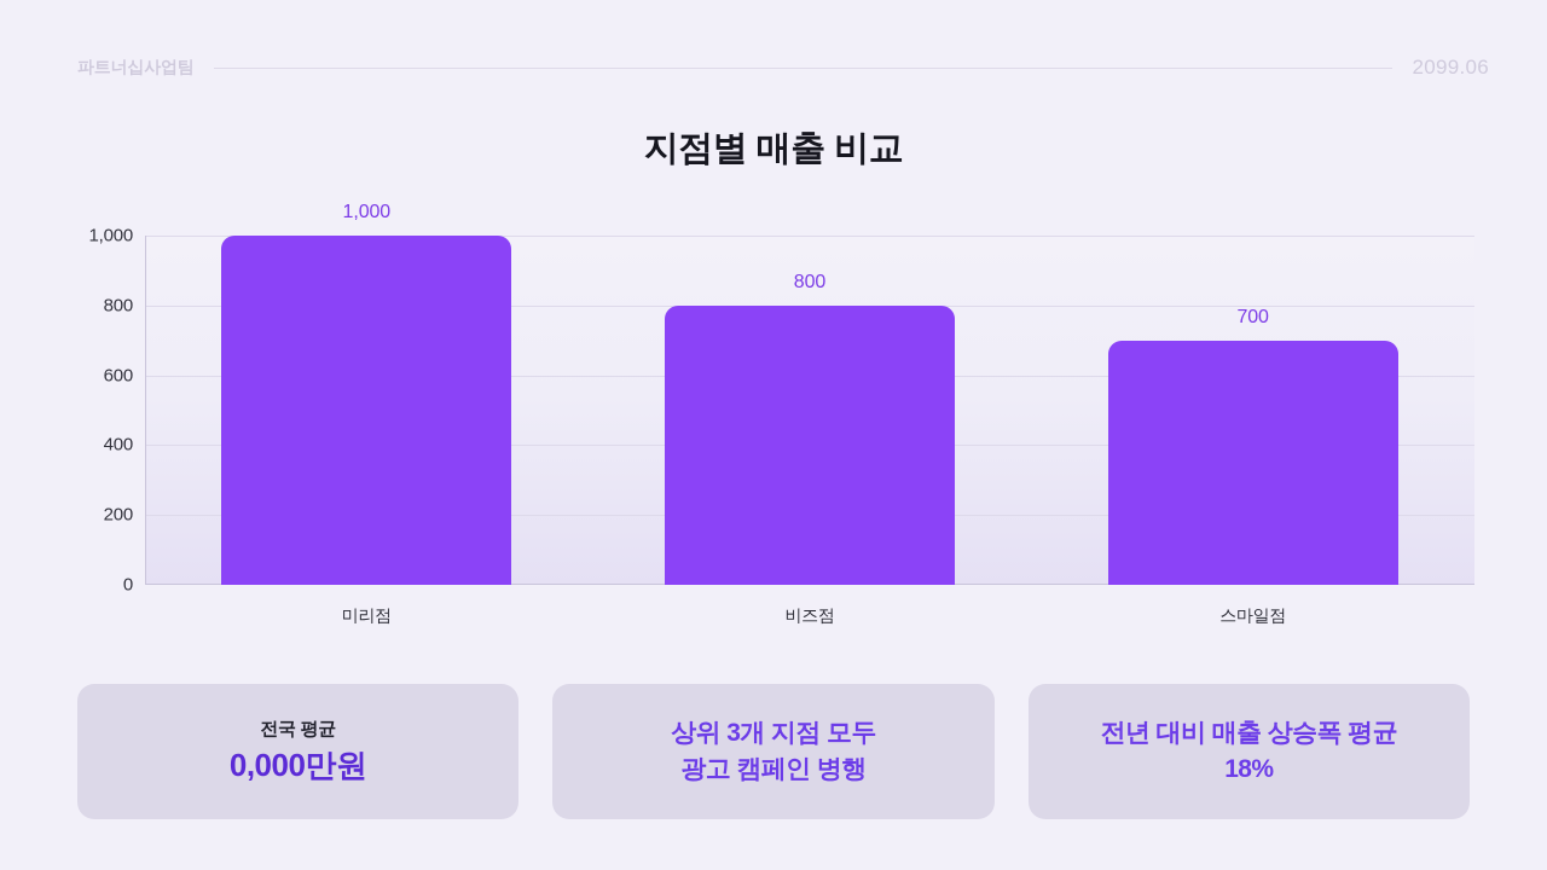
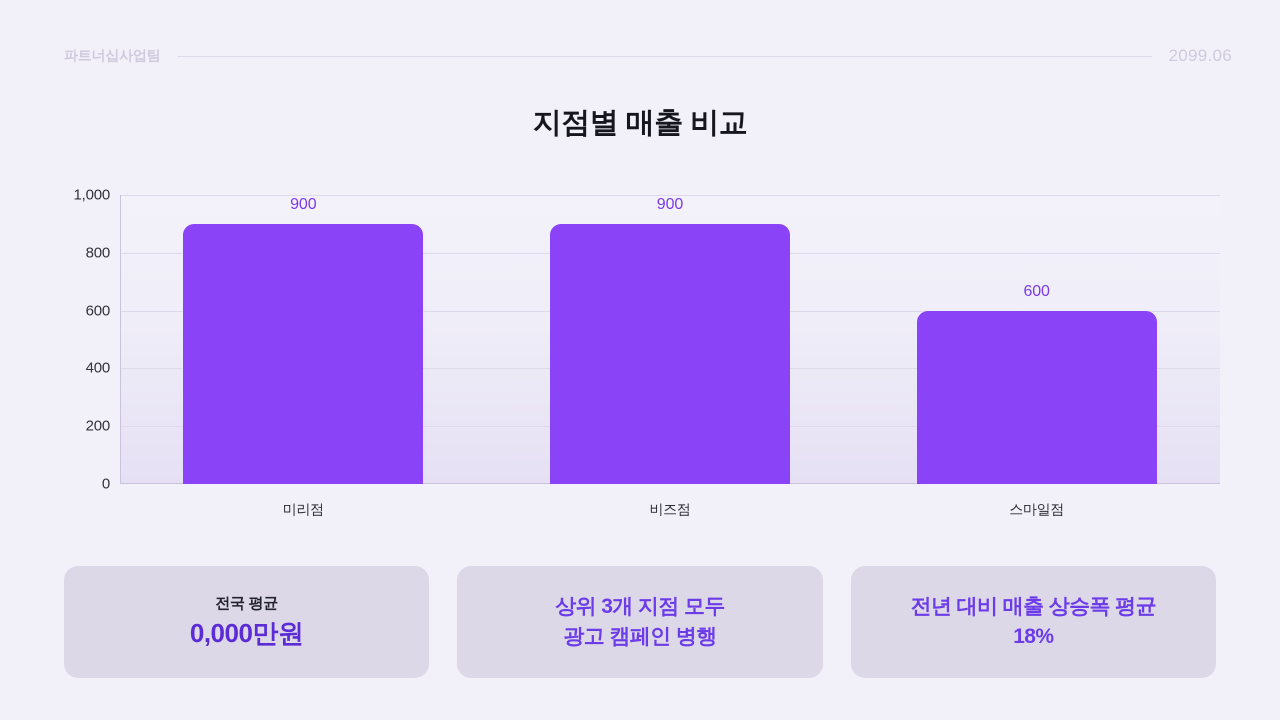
미리점: 1,000 -> 900
비즈점: 800 -> 900
스마일점: 700 -> 600
